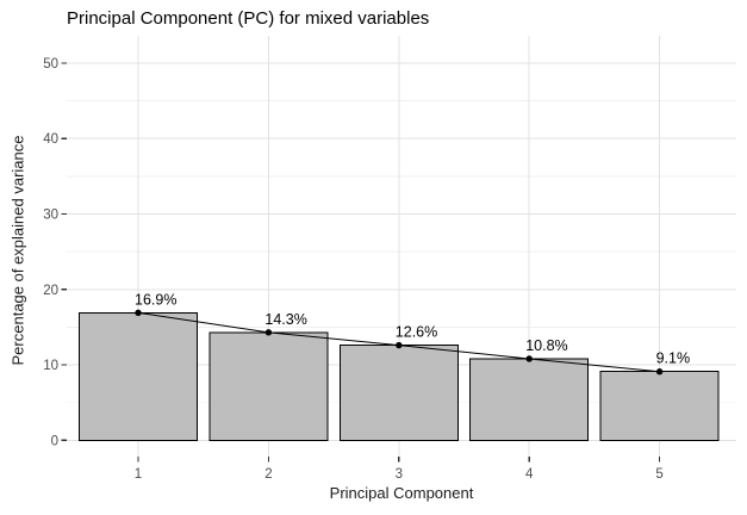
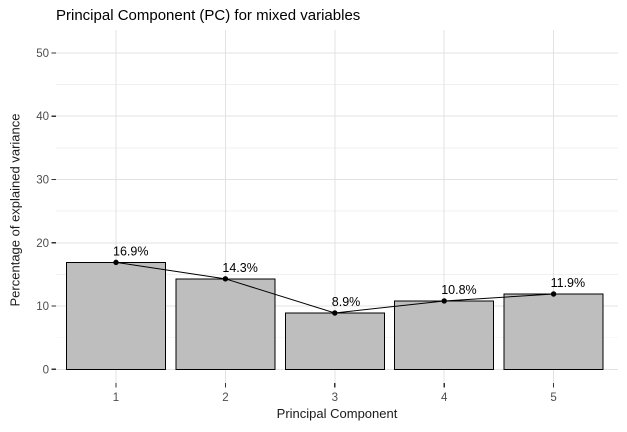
3: 12.6% -> 8.9%
5: 9.1% -> 11.9%
